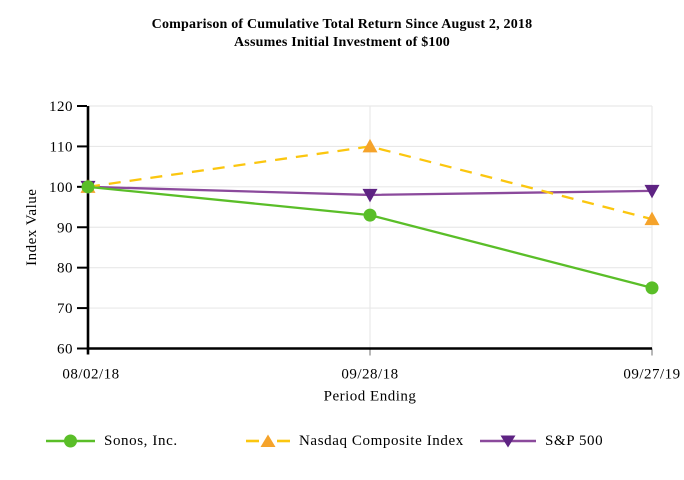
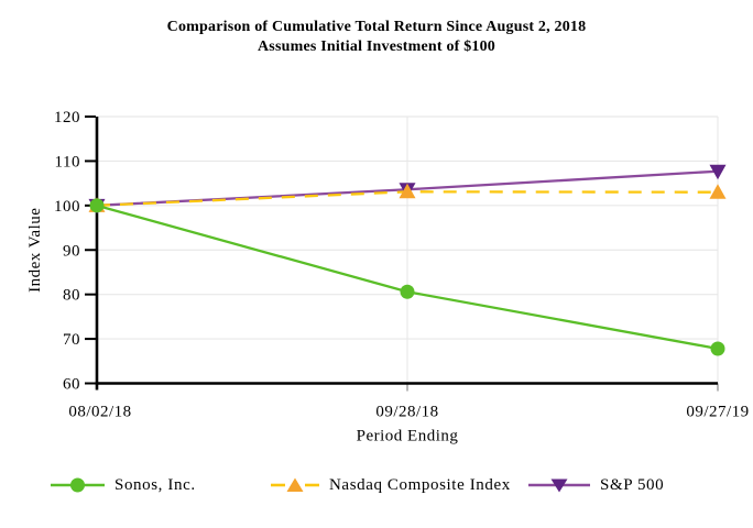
Sonos, Inc./09/28/18: 93 -> 81
Nasdaq Composite Index/09/28/18: 110 -> 103
S&P 500/09/28/18: 98 -> 104
Sonos, Inc./09/27/19: 75 -> 68
Nasdaq Composite Index/09/27/19: 92 -> 103
S&P 500/09/27/19: 99 -> 108
